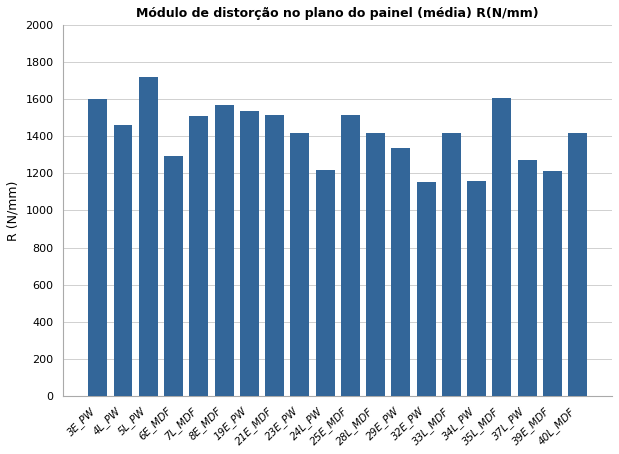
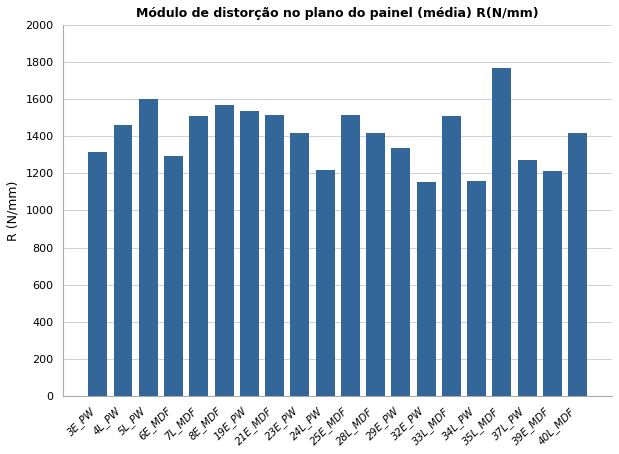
3E_PW: 1600 -> 1320
5L_PW: 1720 -> 1600
33L_MDF: 1420 -> 1510
35L_MDF: 1610 -> 1770
